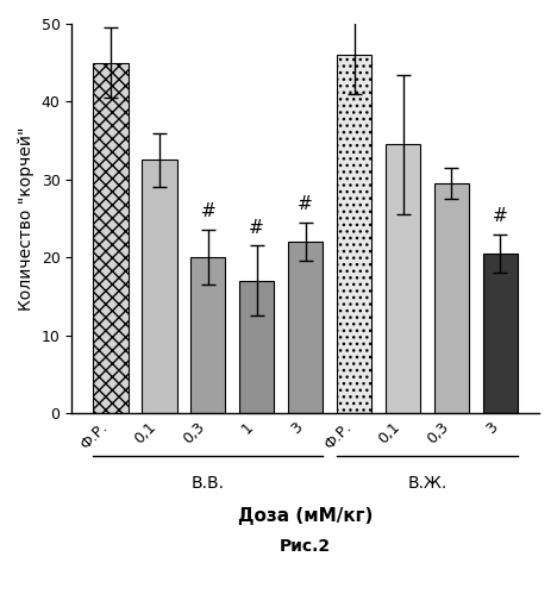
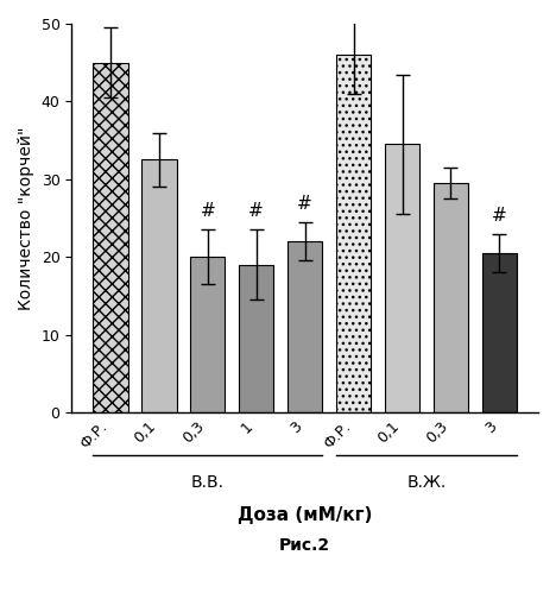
1: 17.0 -> 19.0
